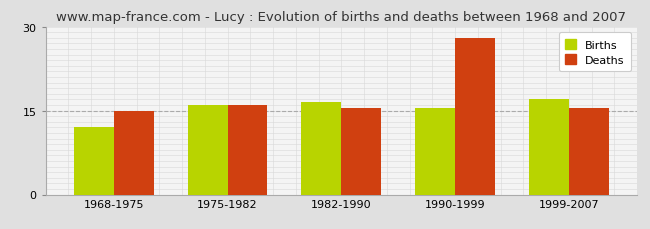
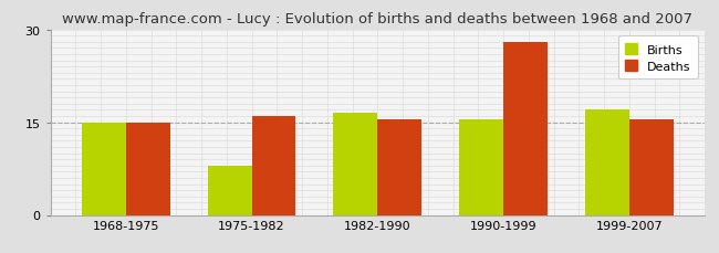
Births/1968-1975: 12.0 -> 15.0
Births/1975-1982: 16.0 -> 8.0
